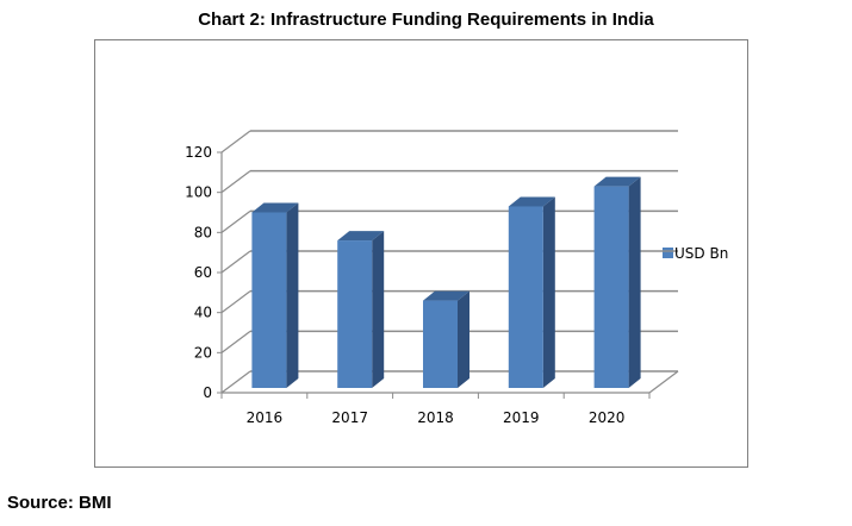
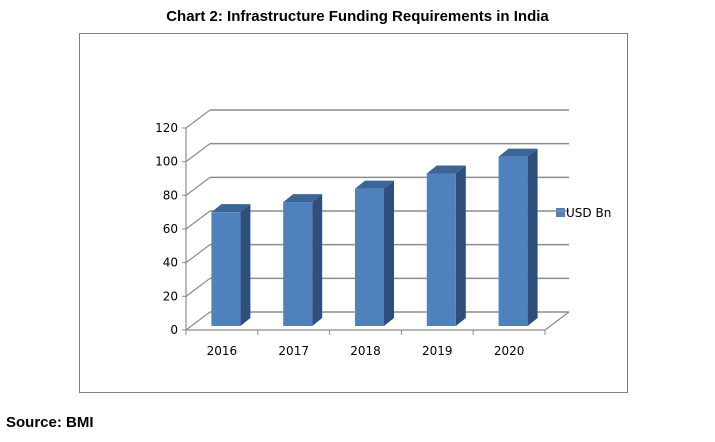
2016: 90 -> 70
2018: 46 -> 84
